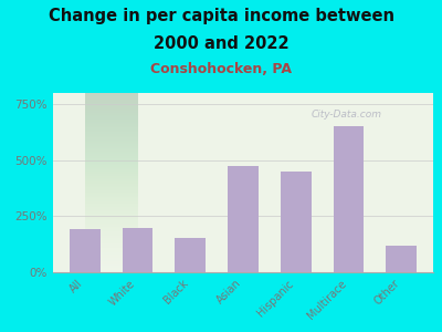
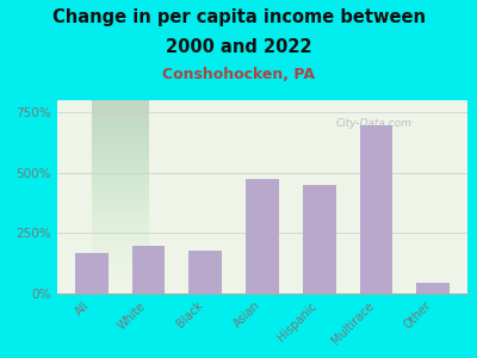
All: 195% -> 170%
Black: 155% -> 180%
Multirace: 650% -> 695%
Other: 120% -> 45%
